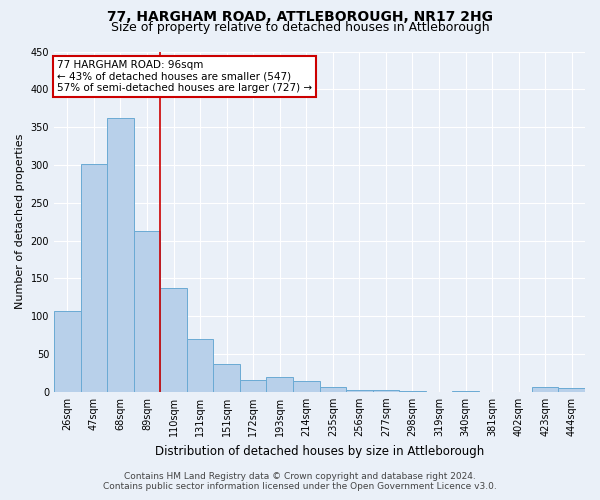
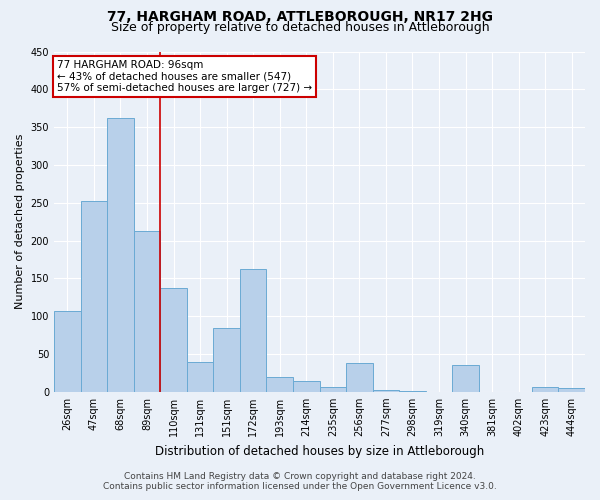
47sqm: 301 -> 252
131sqm: 70 -> 40
151sqm: 37 -> 84
172sqm: 15 -> 162
256sqm: 3 -> 38
340sqm: 1 -> 36
